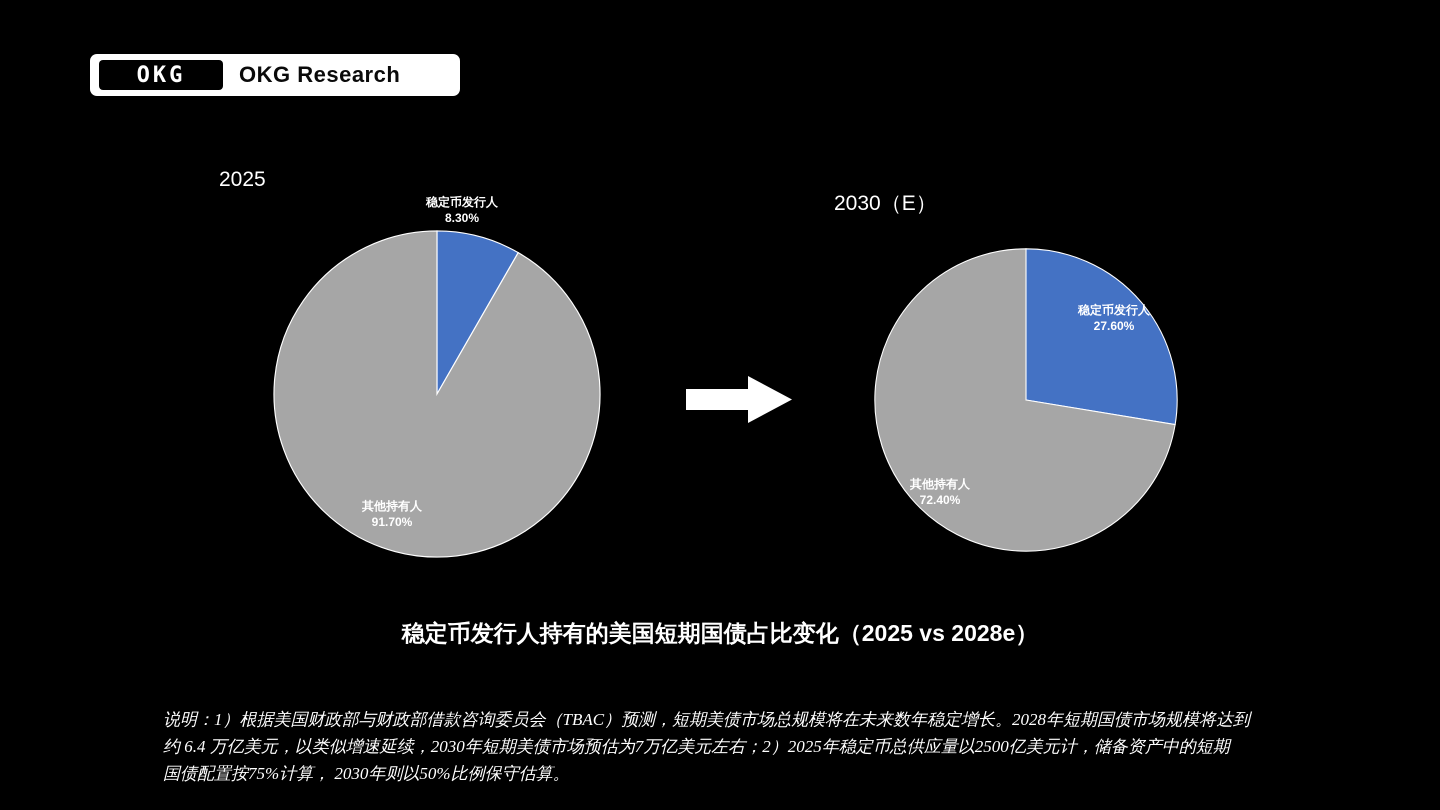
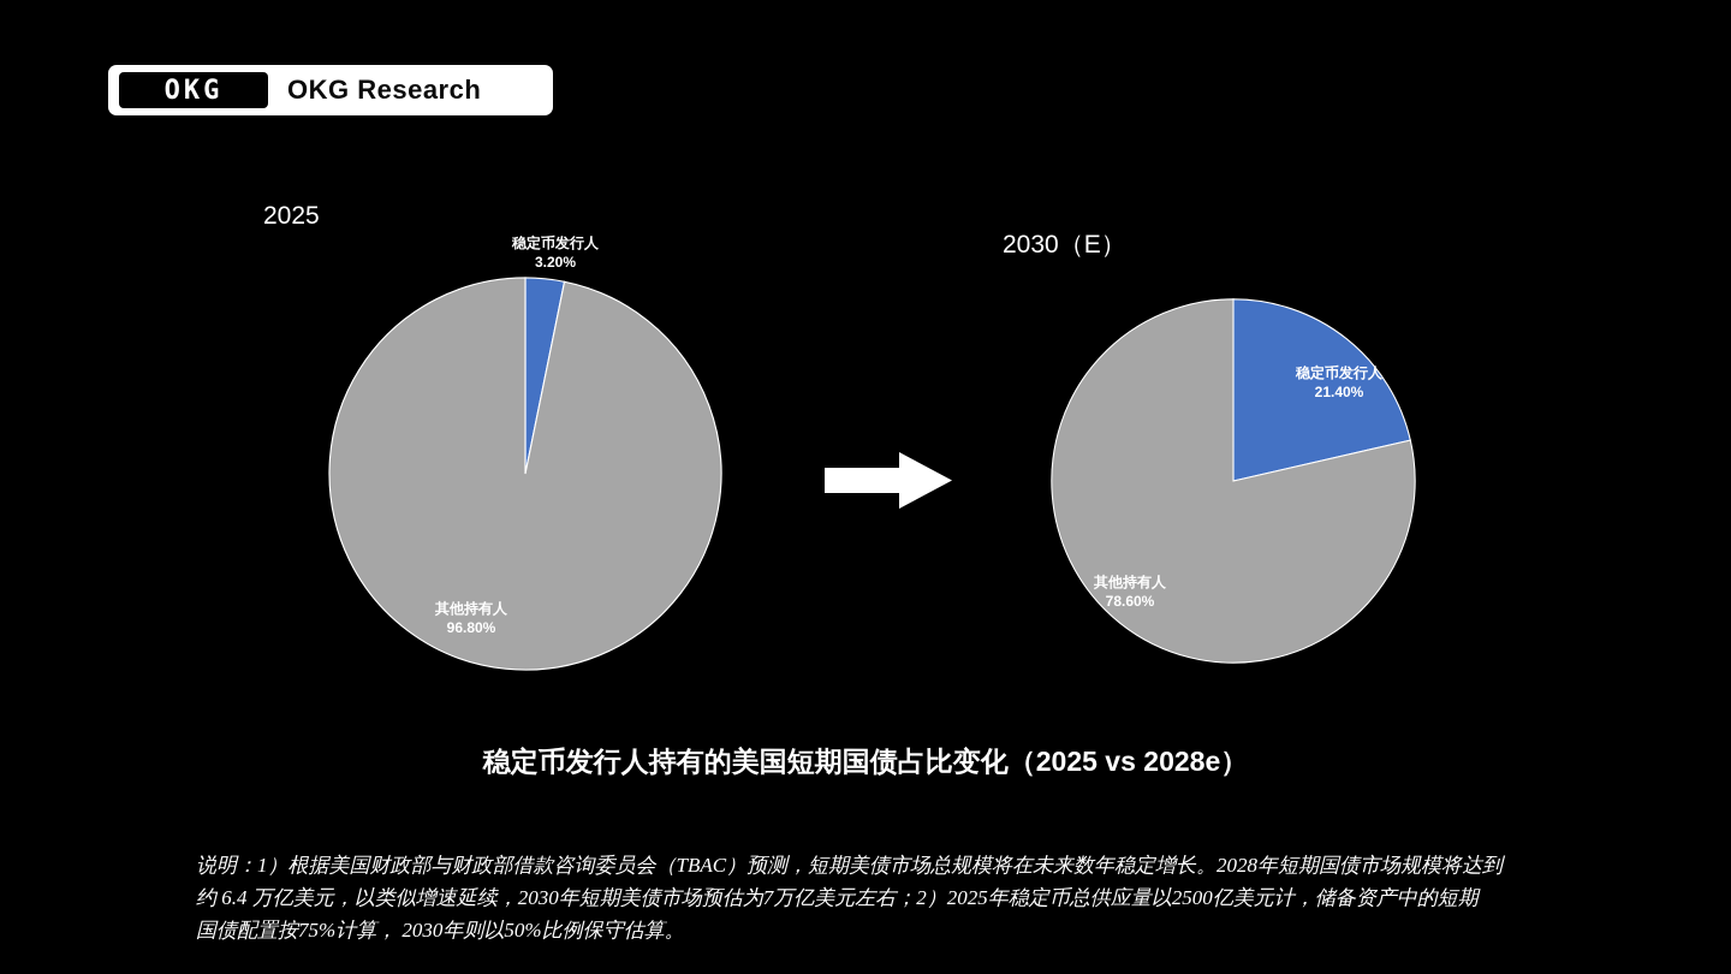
2025/稳定币发行人: 8.30% -> 3.20%
2025/其他持有人: 91.70% -> 96.80%
2030（E）/稳定币发行人: 27.60% -> 21.40%
2030（E）/其他持有人: 72.40% -> 78.60%
